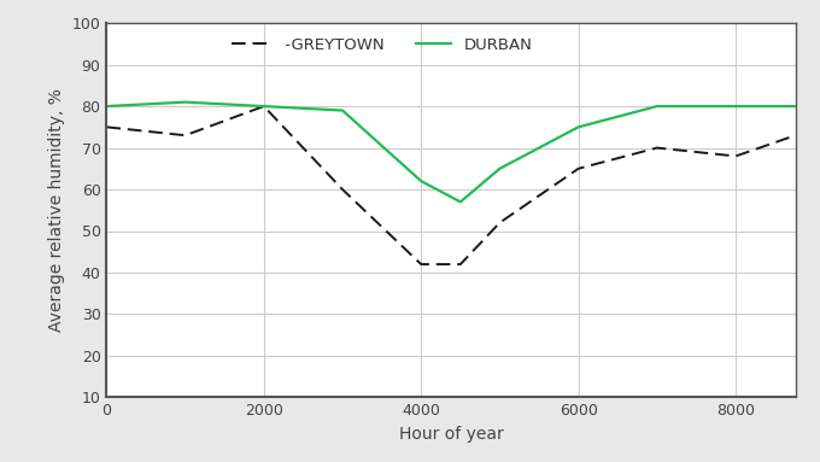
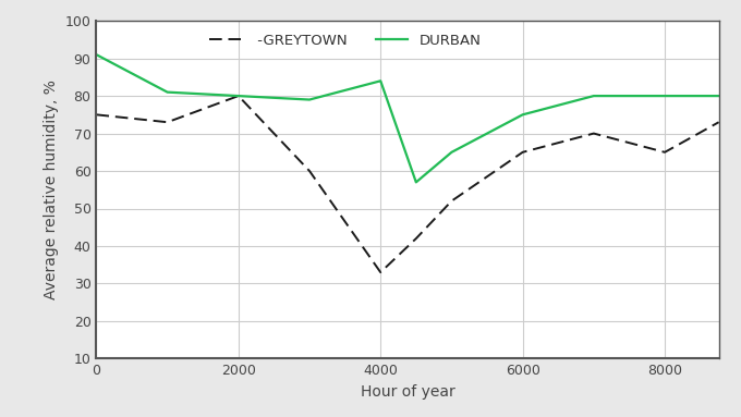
DURBAN/0: 80 -> 91
-GREYTOWN/4000: 42 -> 33
DURBAN/4000: 62 -> 84
-GREYTOWN/8000: 68 -> 65
